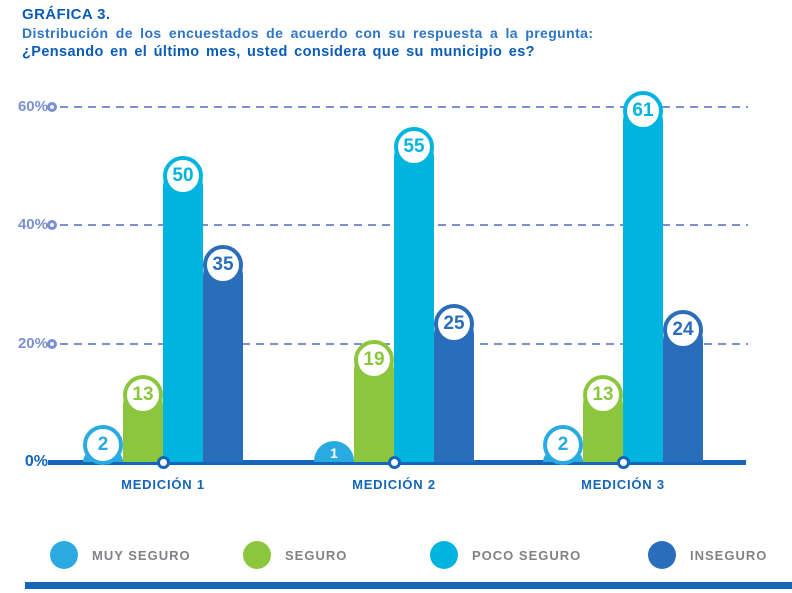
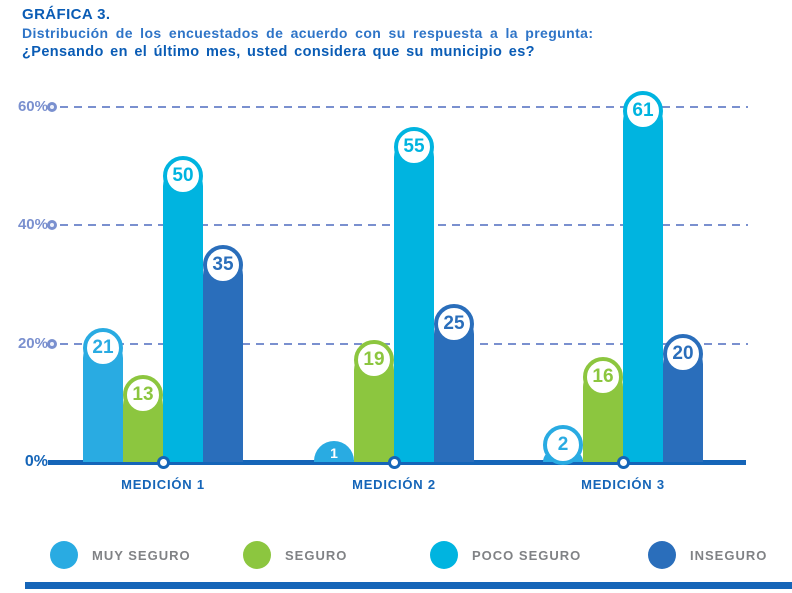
MUY SEGURO/MEDICIÓN 1: 2 -> 21
SEGURO/MEDICIÓN 3: 13 -> 16
INSEGURO/MEDICIÓN 3: 24 -> 20
